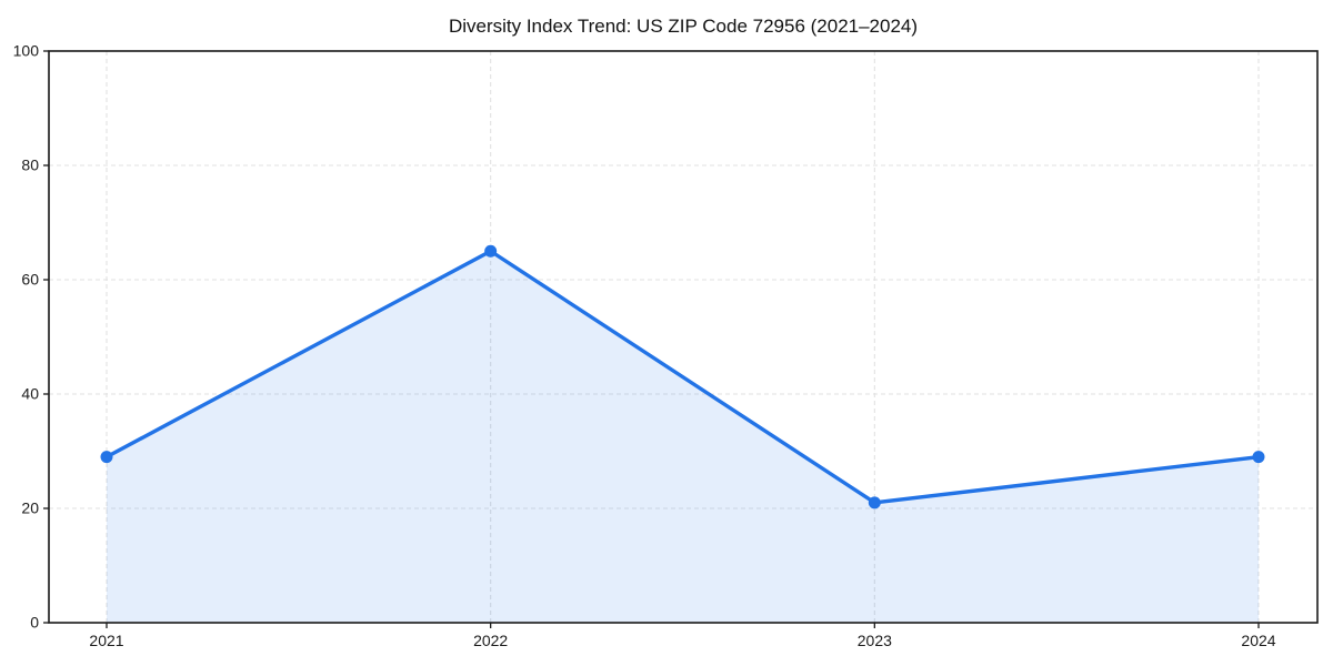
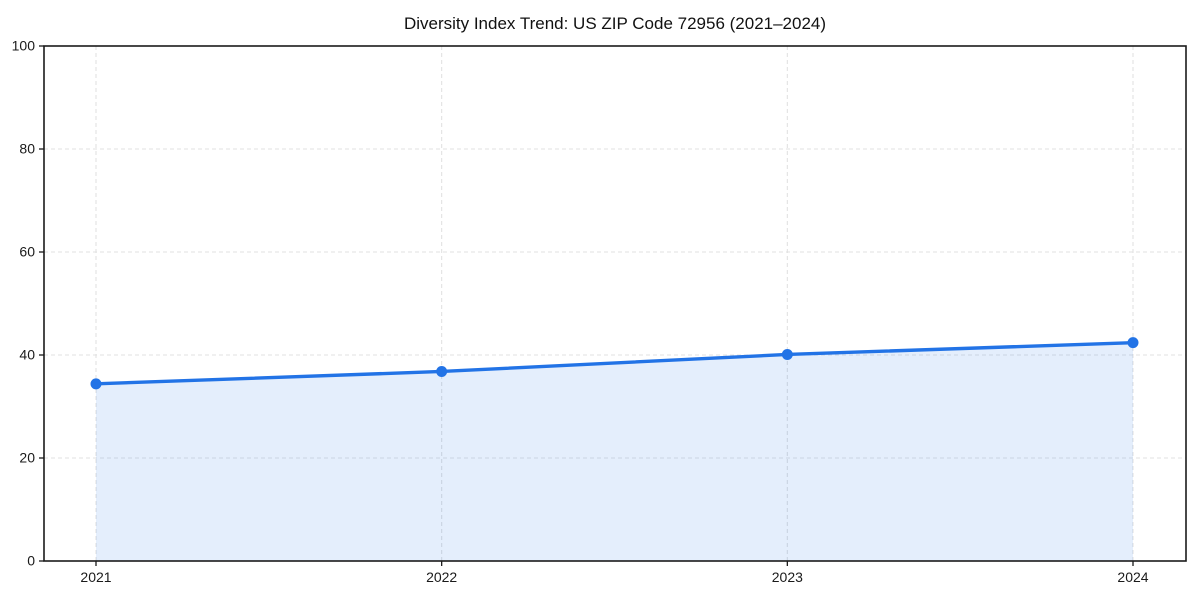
2021: 29 -> 34
2022: 65 -> 37
2023: 21 -> 40
2024: 29 -> 42
